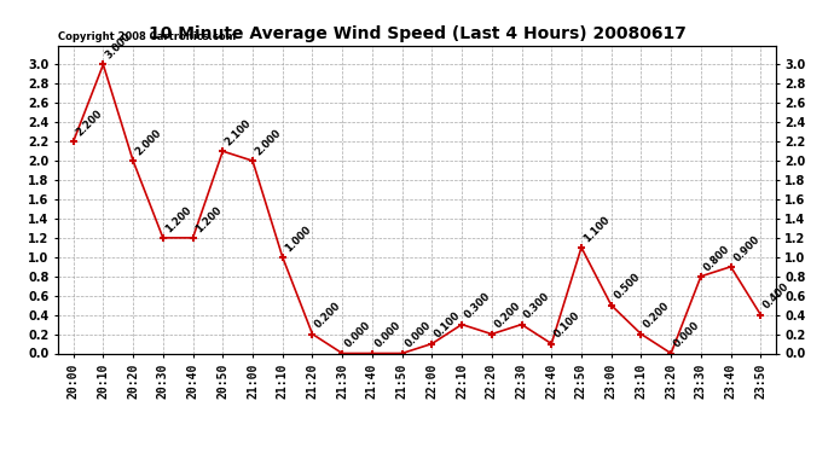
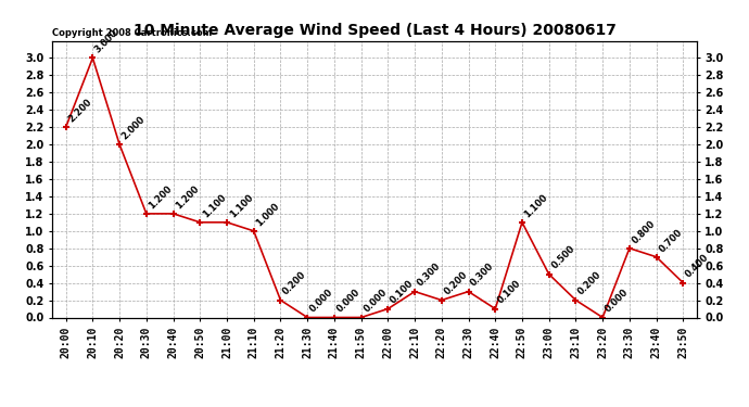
20:50: 2.100 -> 1.100
21:00: 2.000 -> 1.100
23:40: 0.900 -> 0.700
